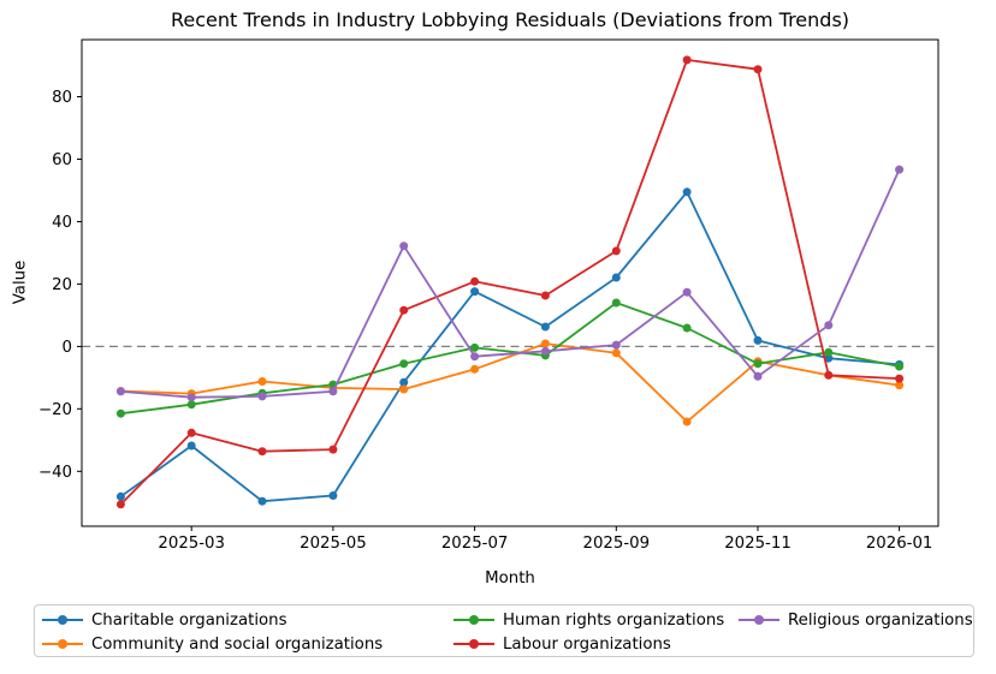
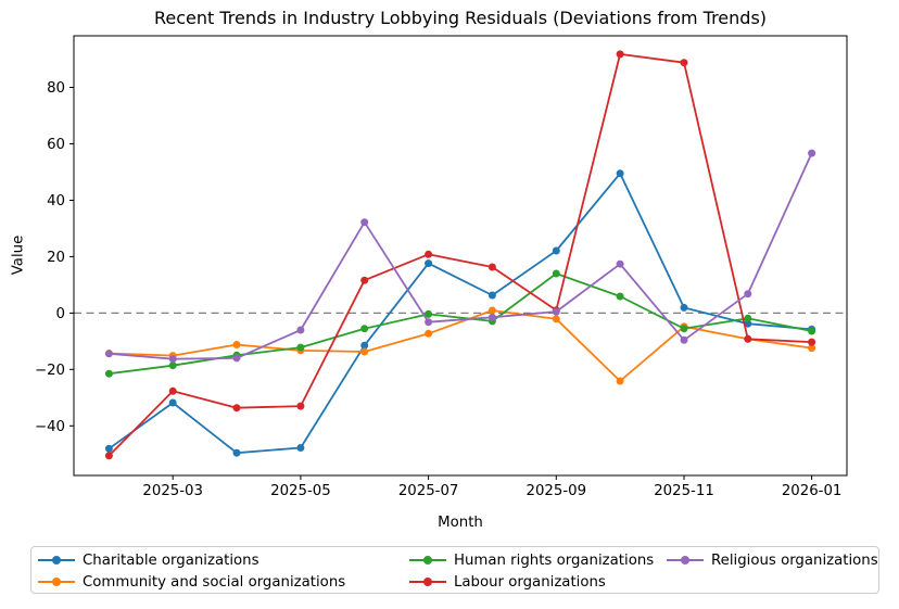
Religious organizations/2025-05: -14 -> -6
Labour organizations/2025-09: 31 -> 1
